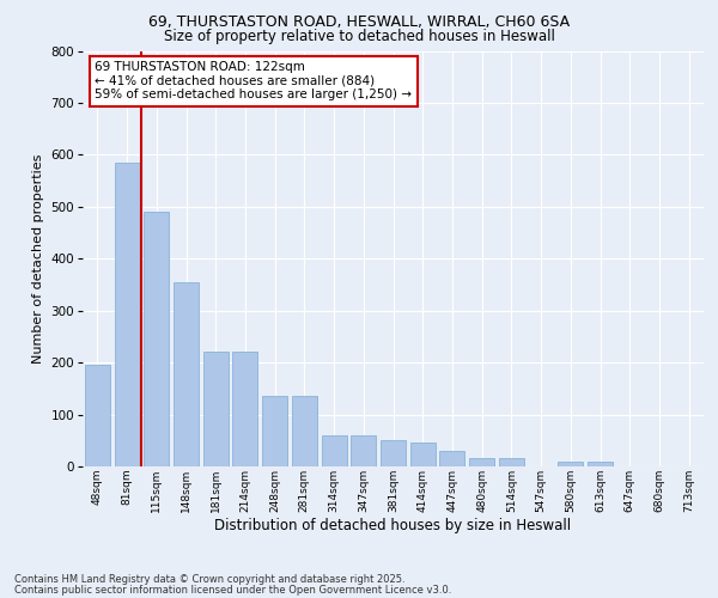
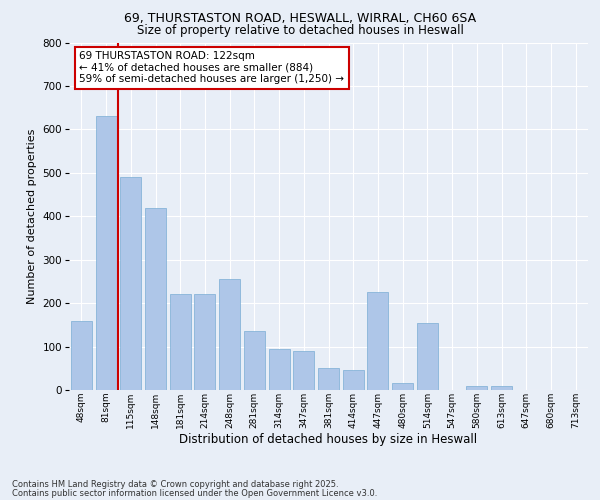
48sqm: 195 -> 160
81sqm: 585 -> 630
148sqm: 355 -> 420
248sqm: 135 -> 255
314sqm: 60 -> 95
347sqm: 60 -> 90
447sqm: 30 -> 225
514sqm: 15 -> 155
